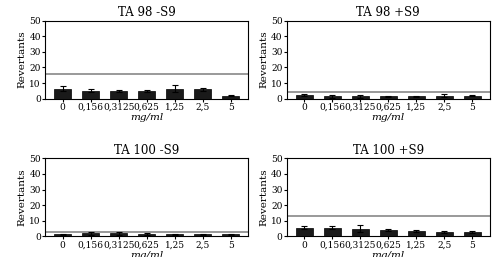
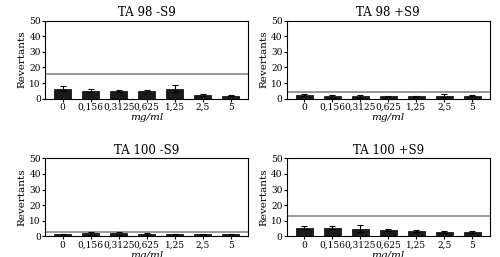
TA 98 -S9/2,5: 6 -> 2
